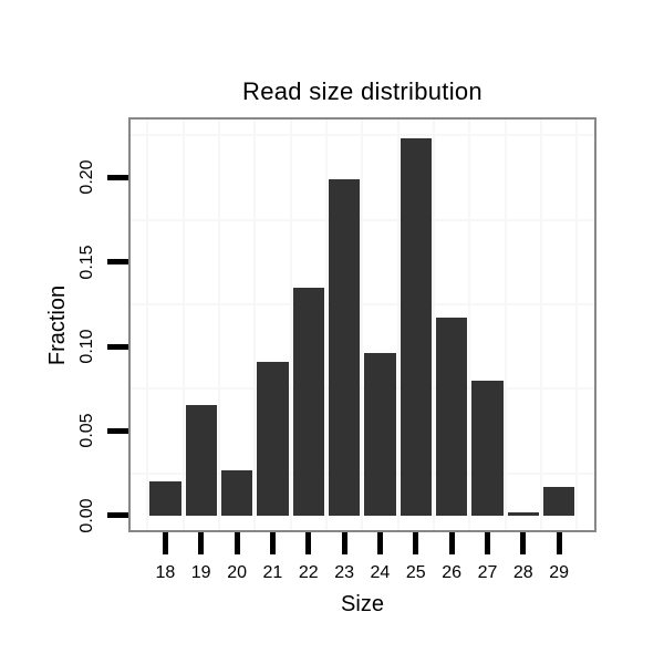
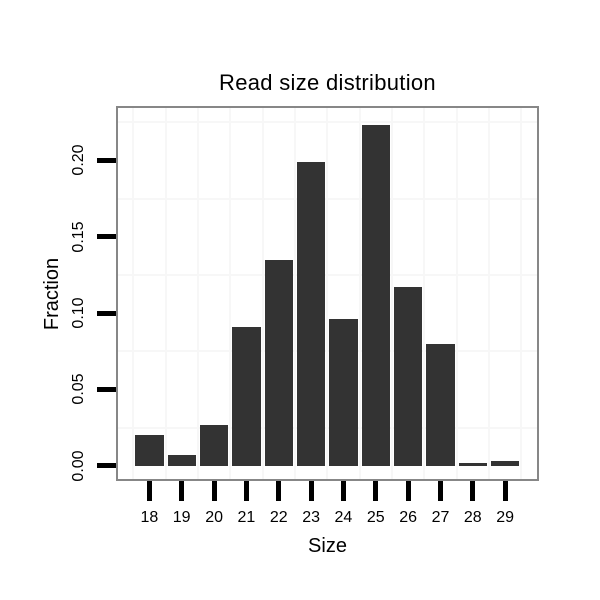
19: 0.065 -> 0.007
29: 0.017 -> 0.003
